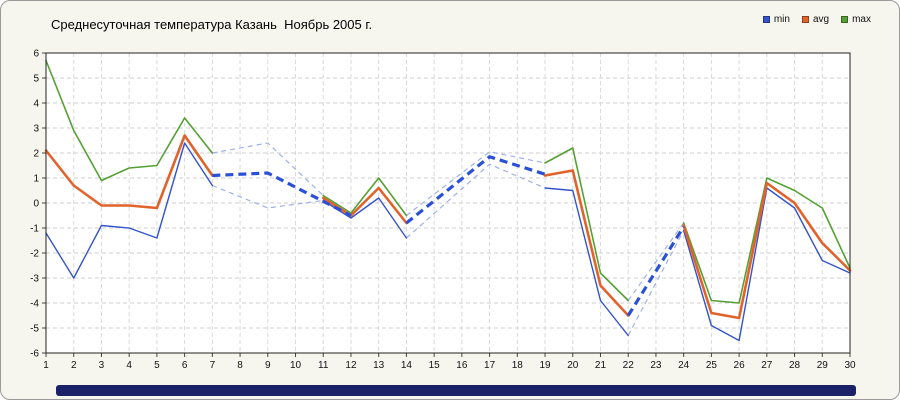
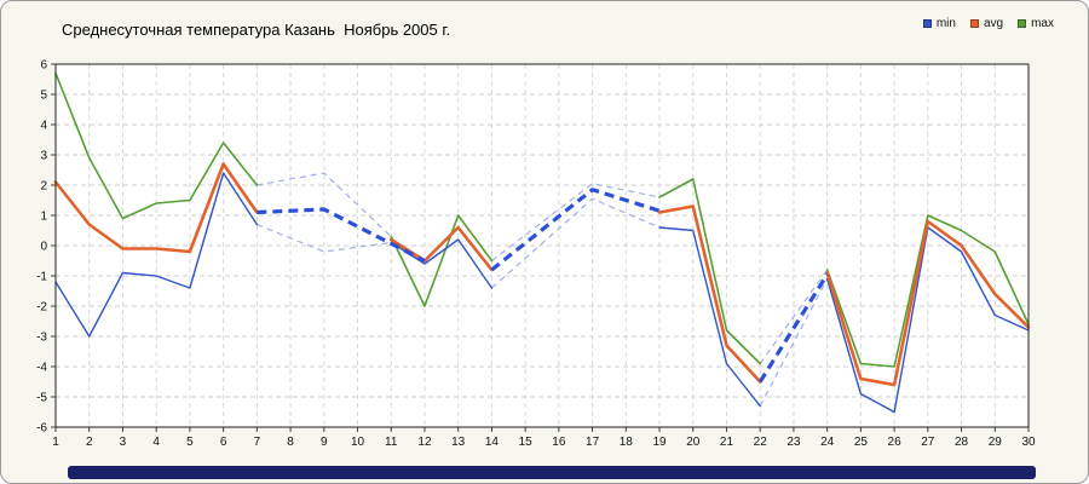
max/12: -0.4 -> -2.0
